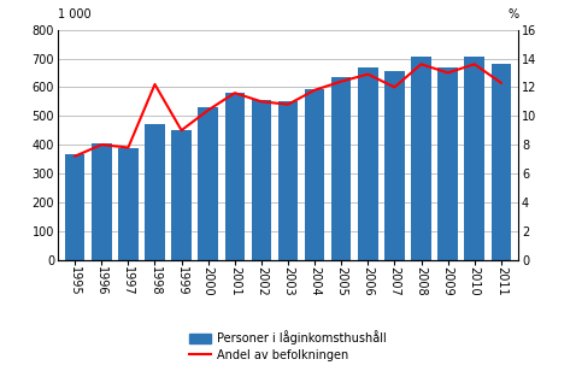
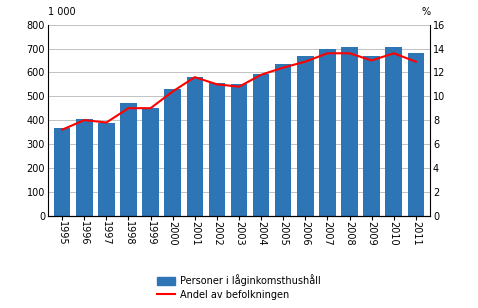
Andel av befolkningen/1998: 12.2 -> 9.0
Personer i låginkomsthushåll/2007: 655 -> 700
Andel av befolkningen/2007: 12.0 -> 13.6
Andel av befolkningen/2011: 12.3 -> 12.9
